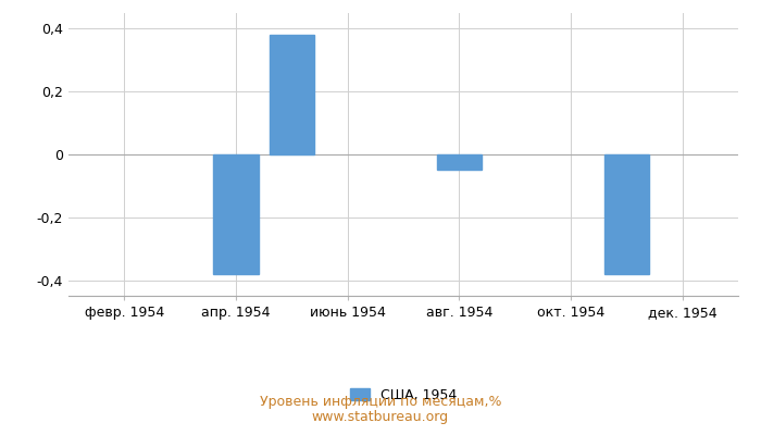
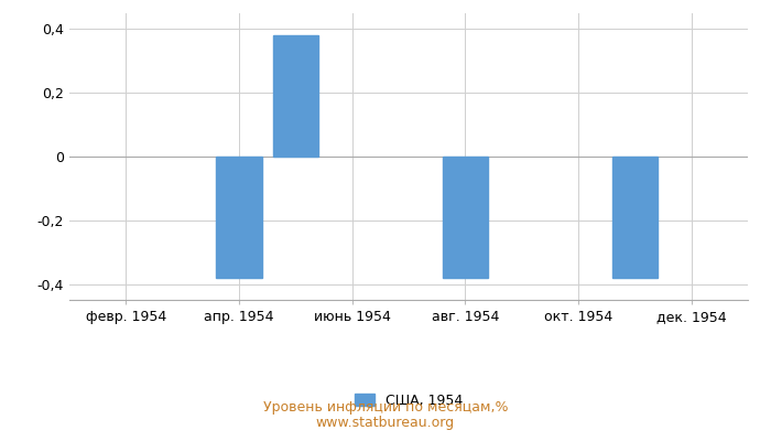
авг. 1954: -0,05 -> -0,38
